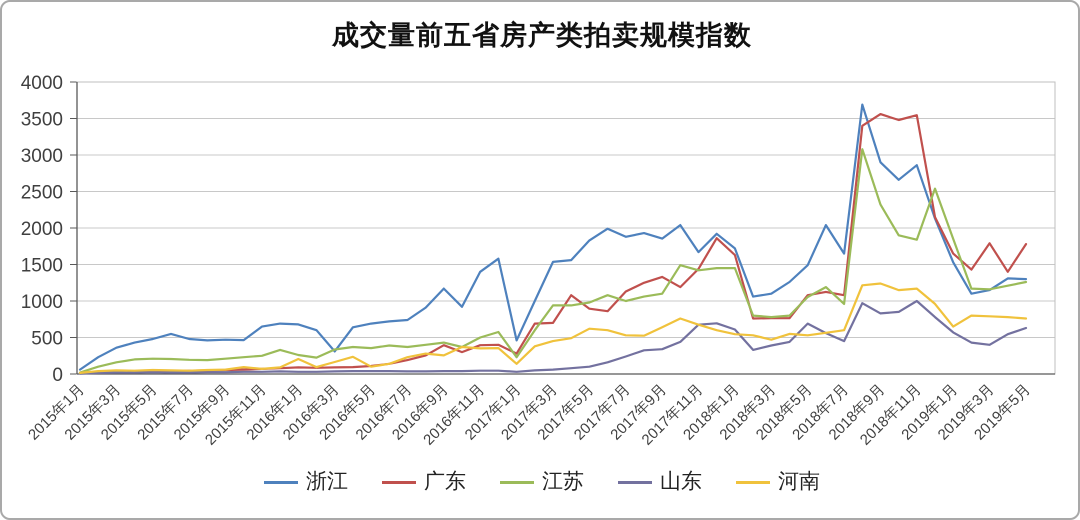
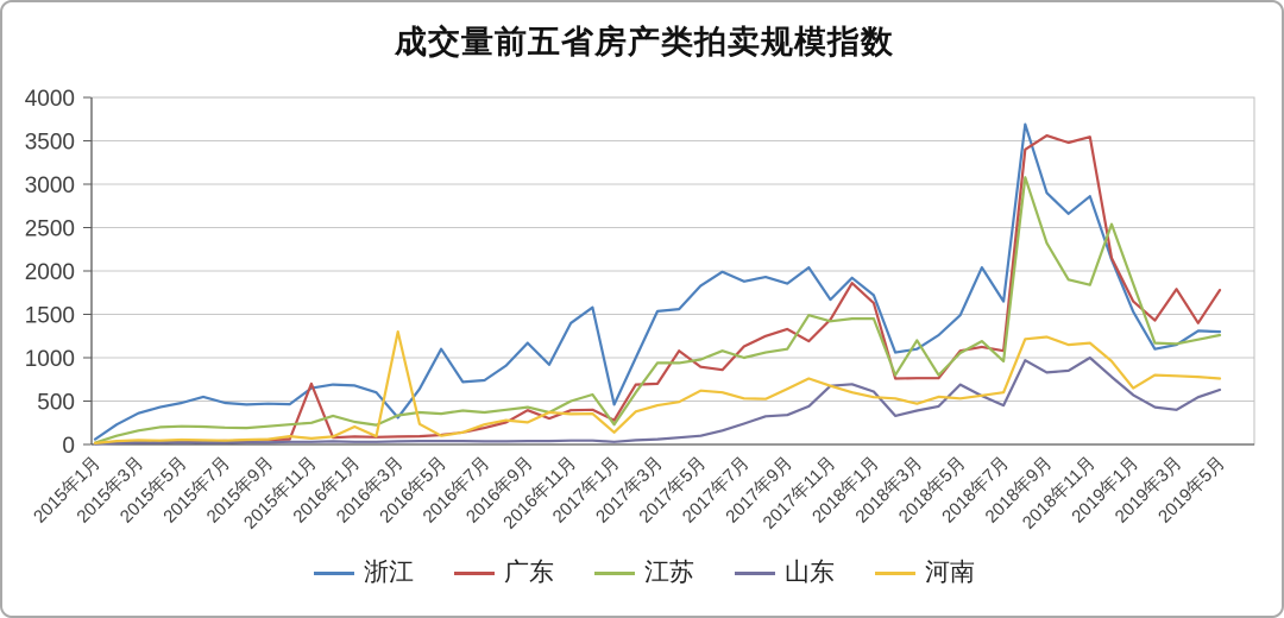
广东/2015年11月: 100 -> 700
河南/2016年3月: 200 -> 1300
浙江/2016年5月: 700 -> 1100
江苏/2018年3月: 800 -> 1200
